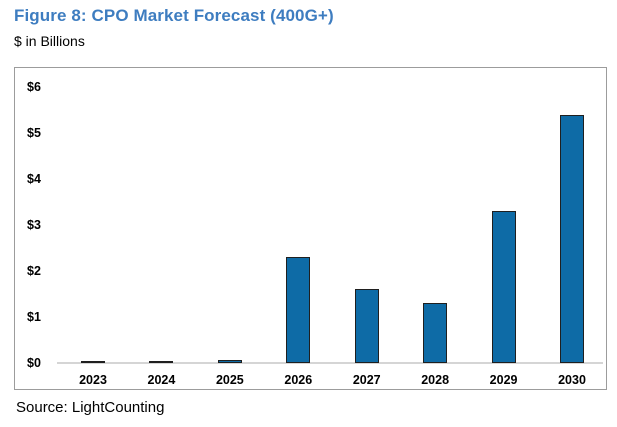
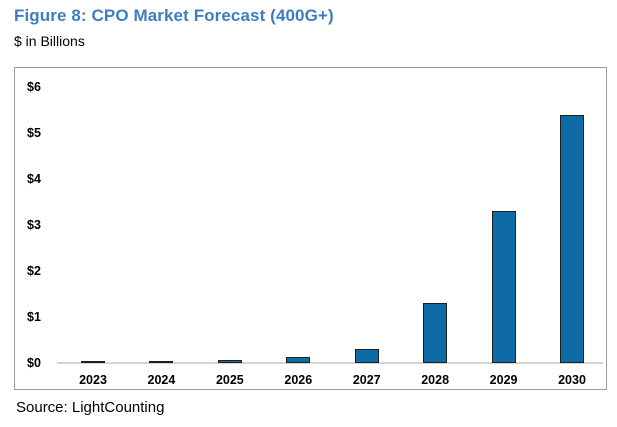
2026: $2.3 -> $0.1
2027: $1.6 -> $0.3
